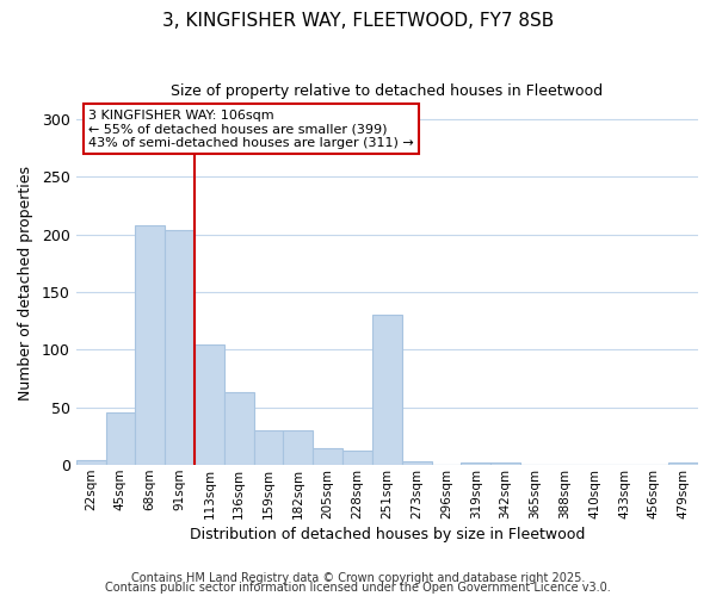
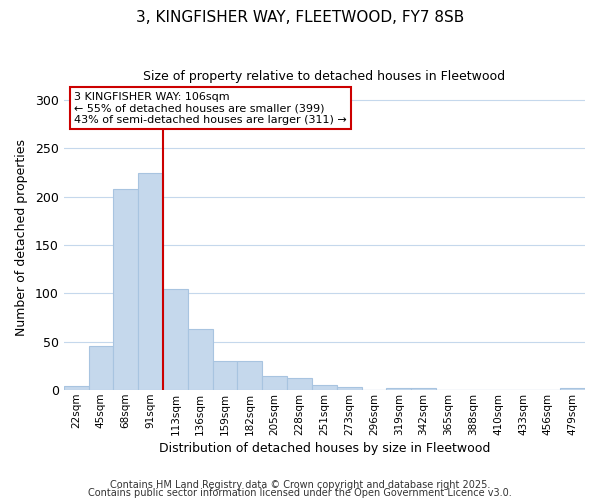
91sqm: 204 -> 225
251sqm: 130 -> 5
